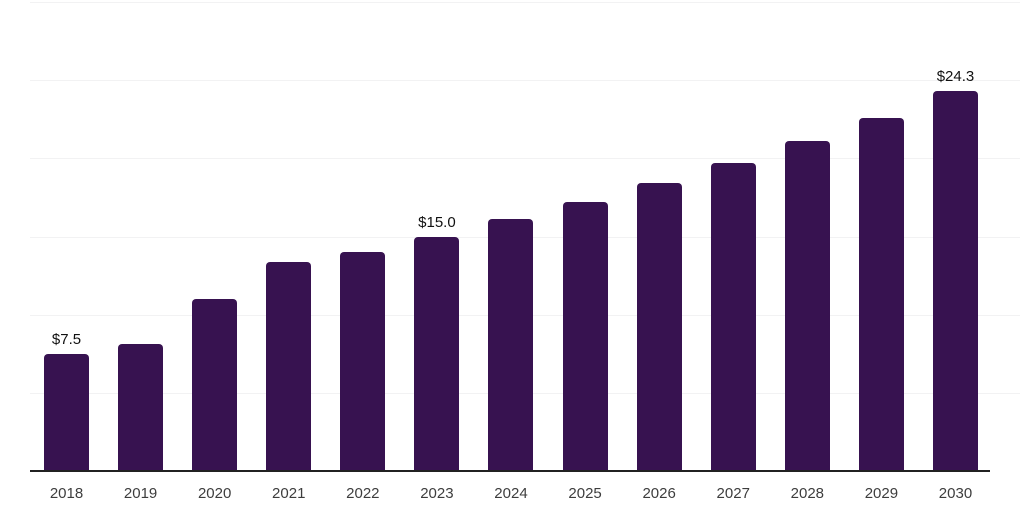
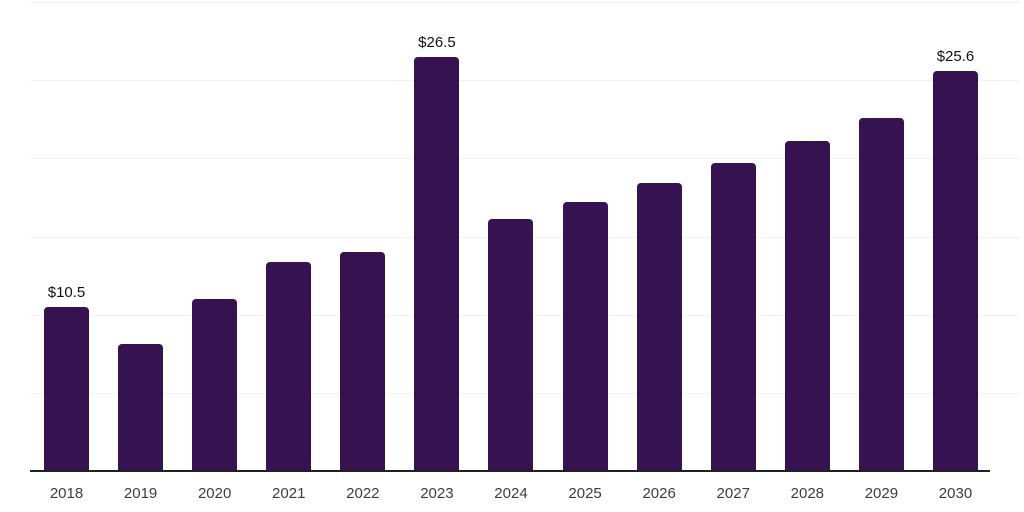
2018: $7.5 -> $10.5
2023: $15.0 -> $26.5
2030: $24.3 -> $25.6
